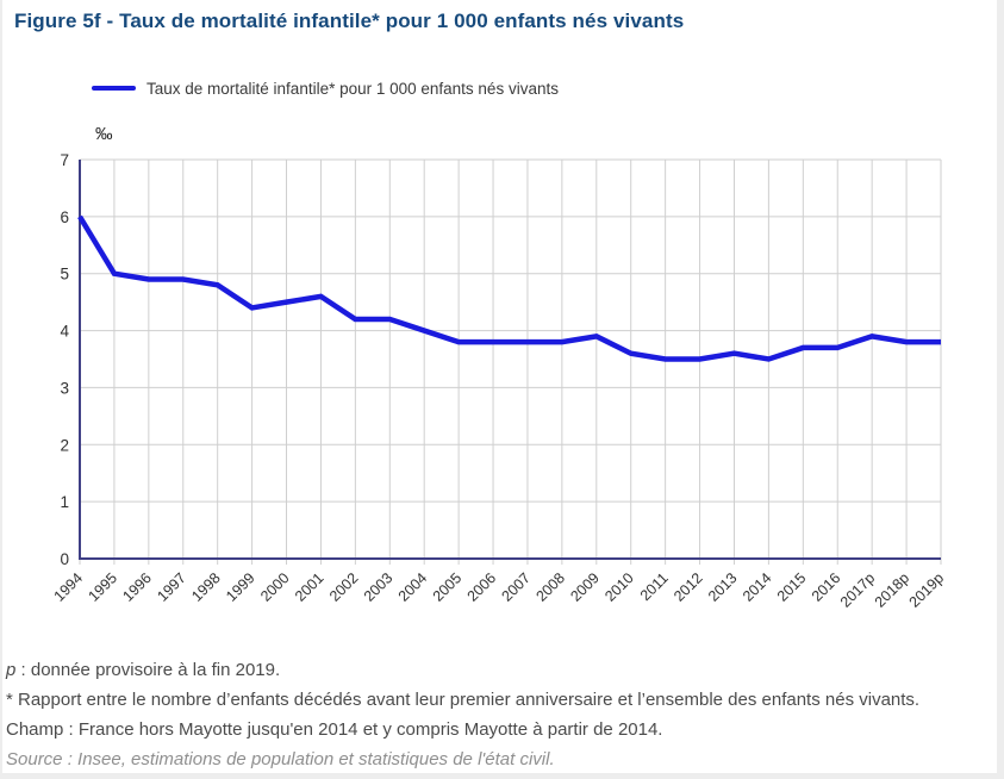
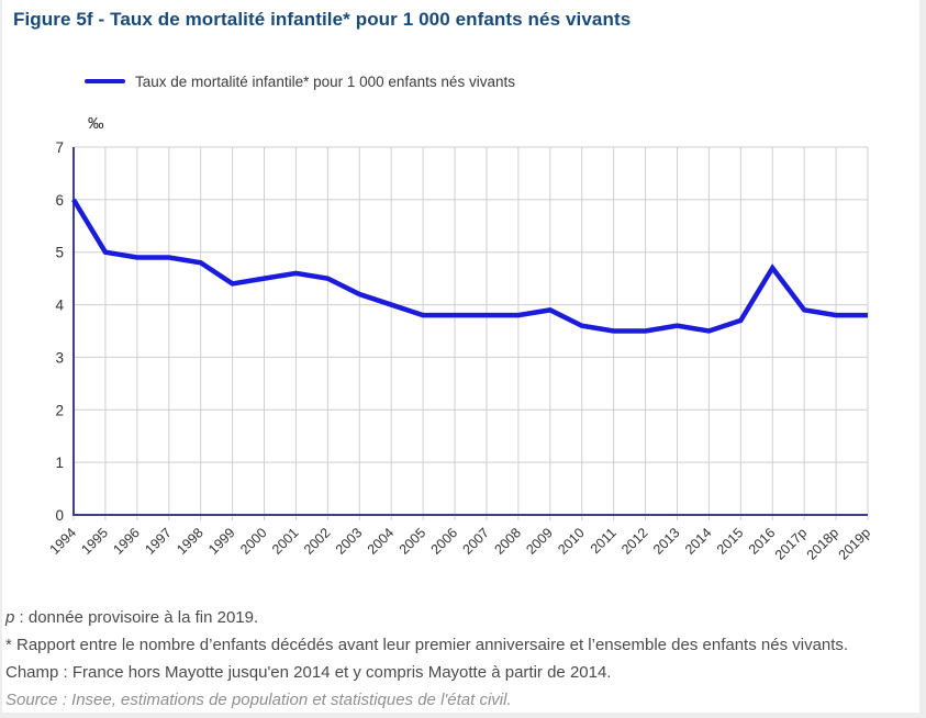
2002: 4.2 -> 4.5
2016: 3.7 -> 4.7
